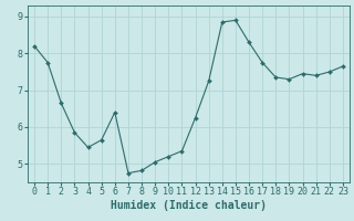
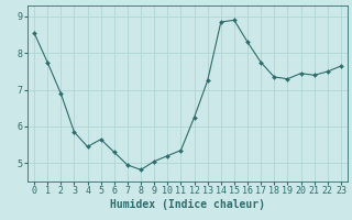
0: 8.20 -> 8.55
2: 6.65 -> 6.90
6: 6.40 -> 5.30
7: 4.75 -> 4.95
